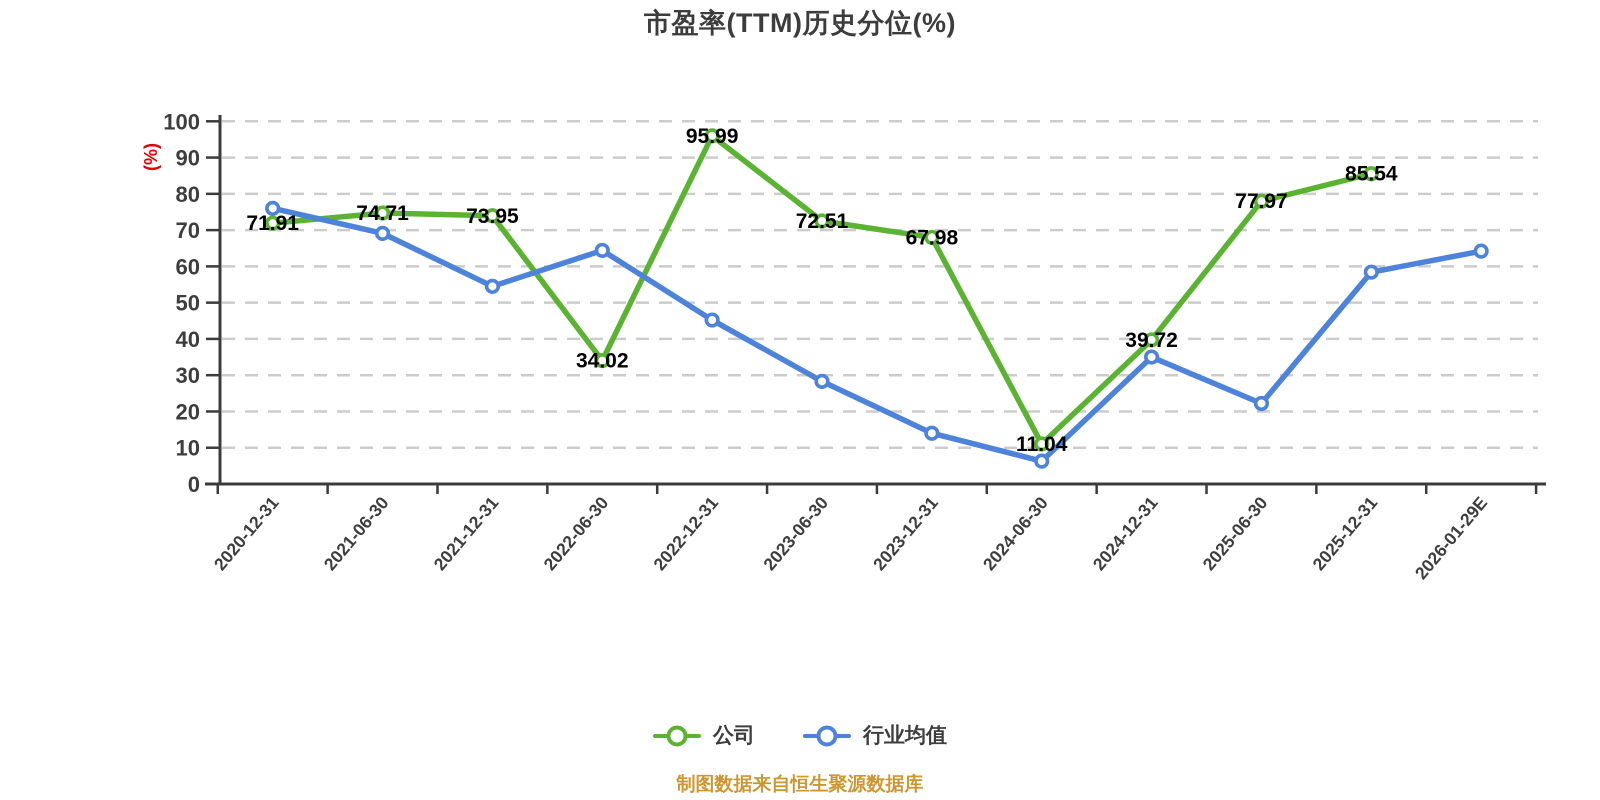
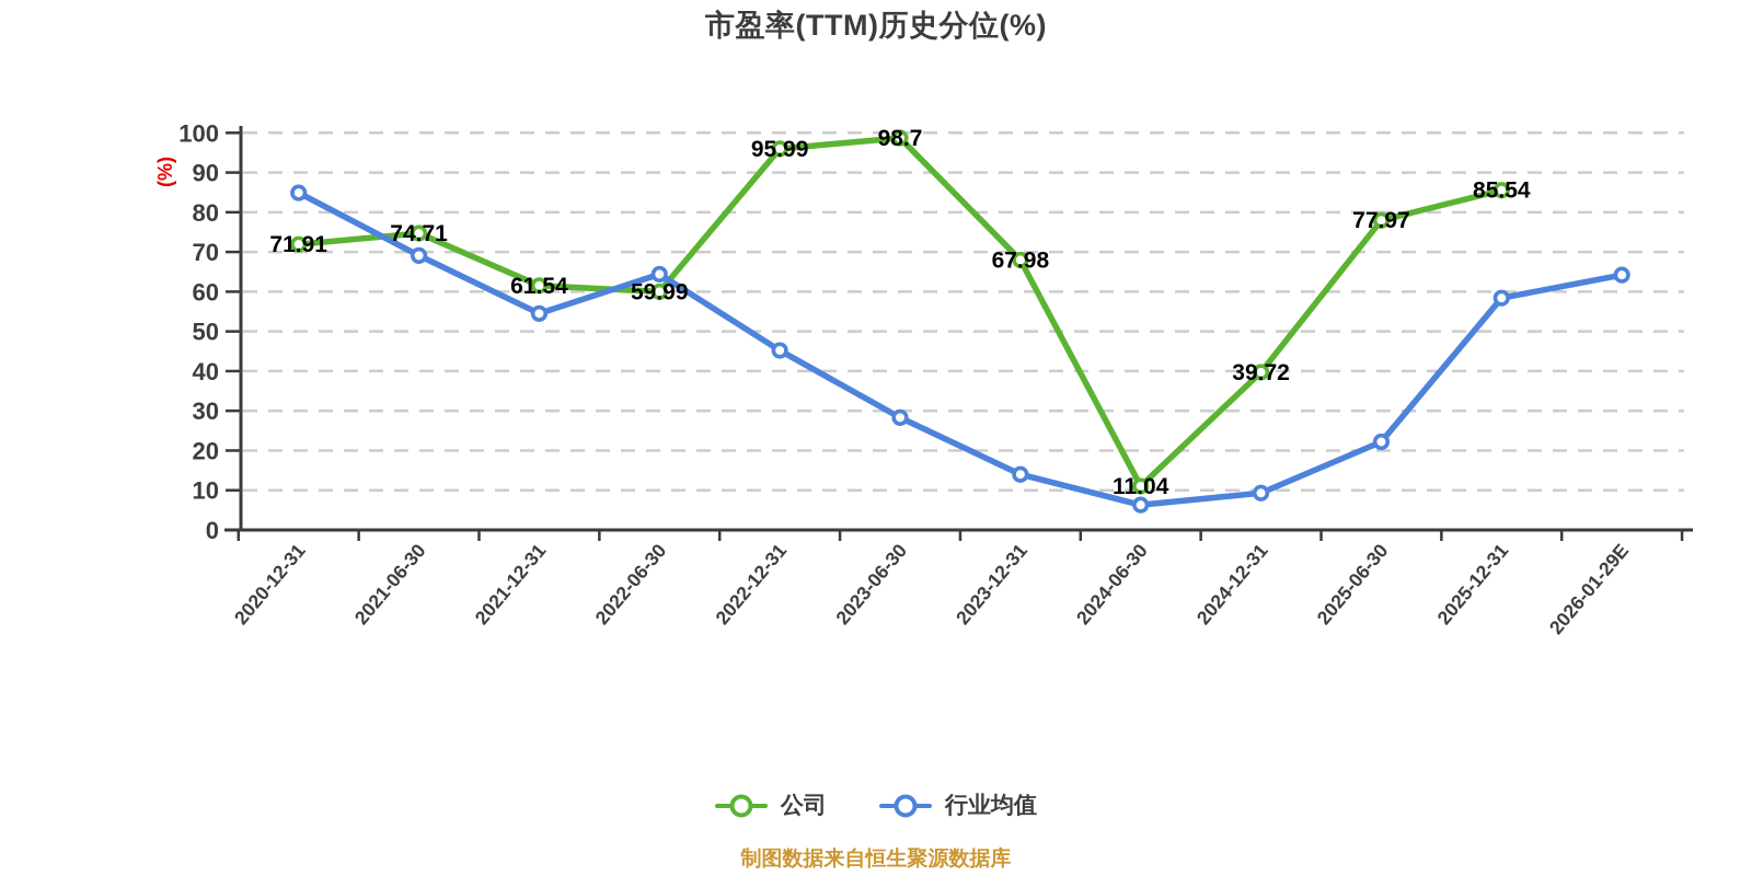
行业均值/2020-12-31: 76 -> 85
公司/2021-12-31: 73.95 -> 61.54
公司/2022-06-30: 34.02 -> 59.99
公司/2023-06-30: 72.51 -> 98.7
行业均值/2024-12-31: 35 -> 9
